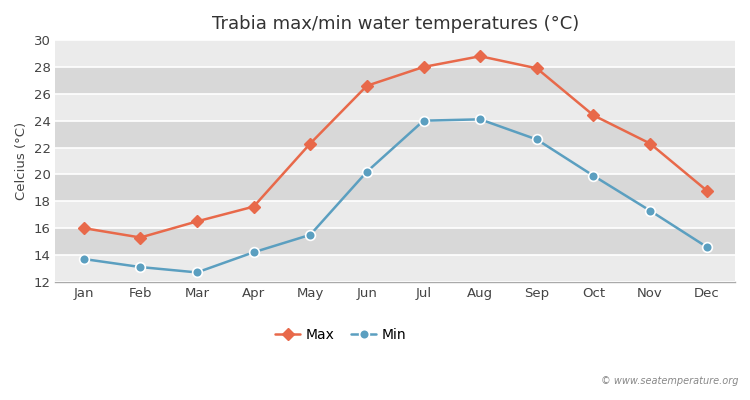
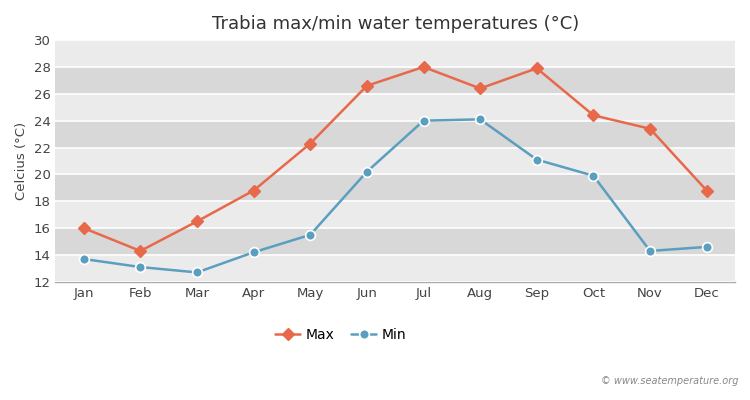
Max/Feb: 15.3 -> 14.3
Max/Apr: 17.6 -> 18.8
Max/Aug: 28.8 -> 26.4
Min/Sep: 22.6 -> 21.1
Max/Nov: 22.3 -> 23.4
Min/Nov: 17.3 -> 14.3
